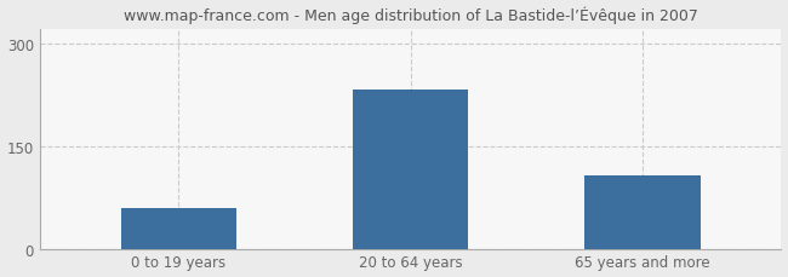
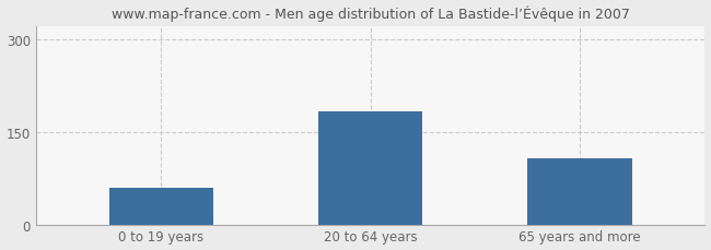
20 to 64 years: 232 -> 183
